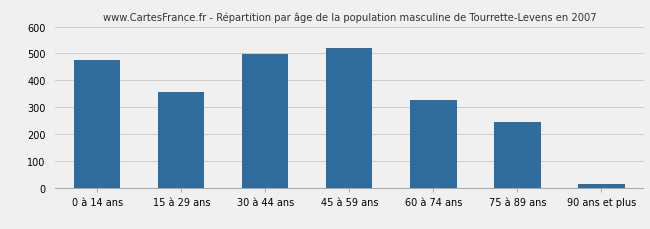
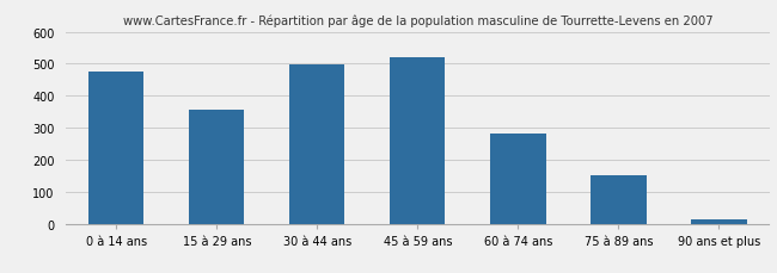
60 à 74 ans: 325 -> 282
75 à 89 ans: 245 -> 150
